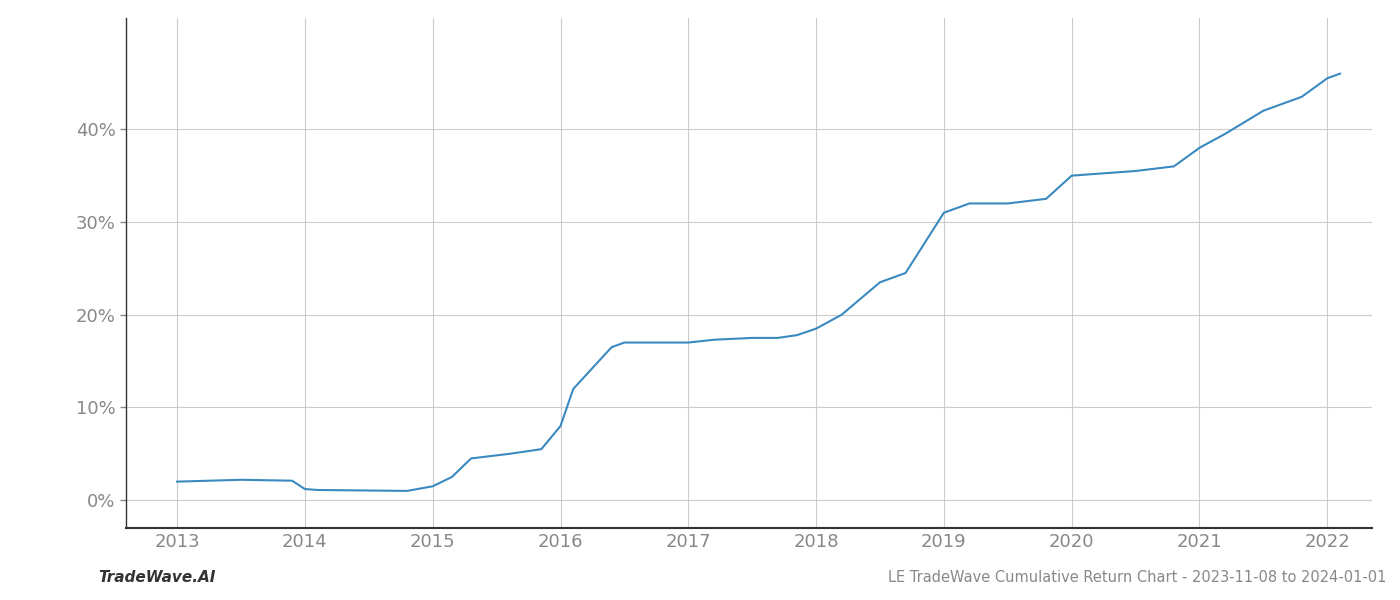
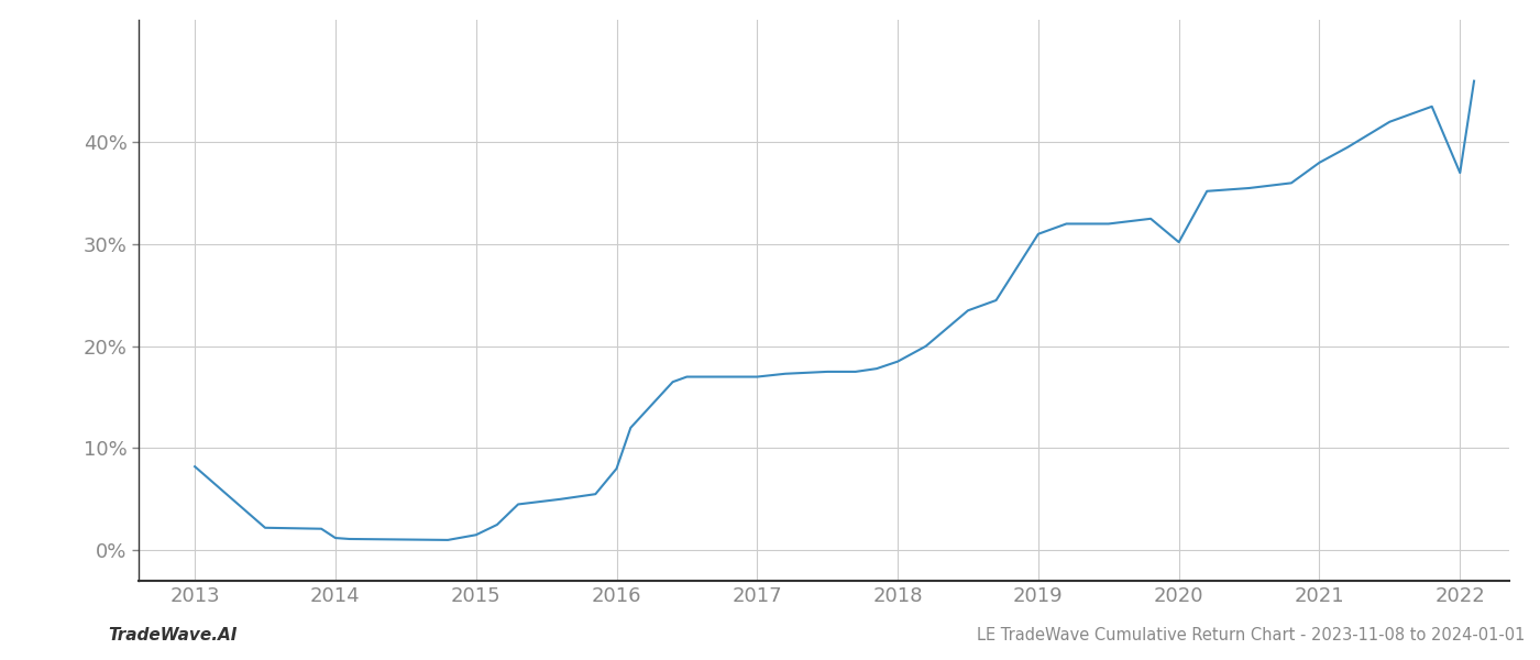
2013: 2.0% -> 8.2%
2020: 35.0% -> 30.2%
2022: 45.5% -> 37.0%
